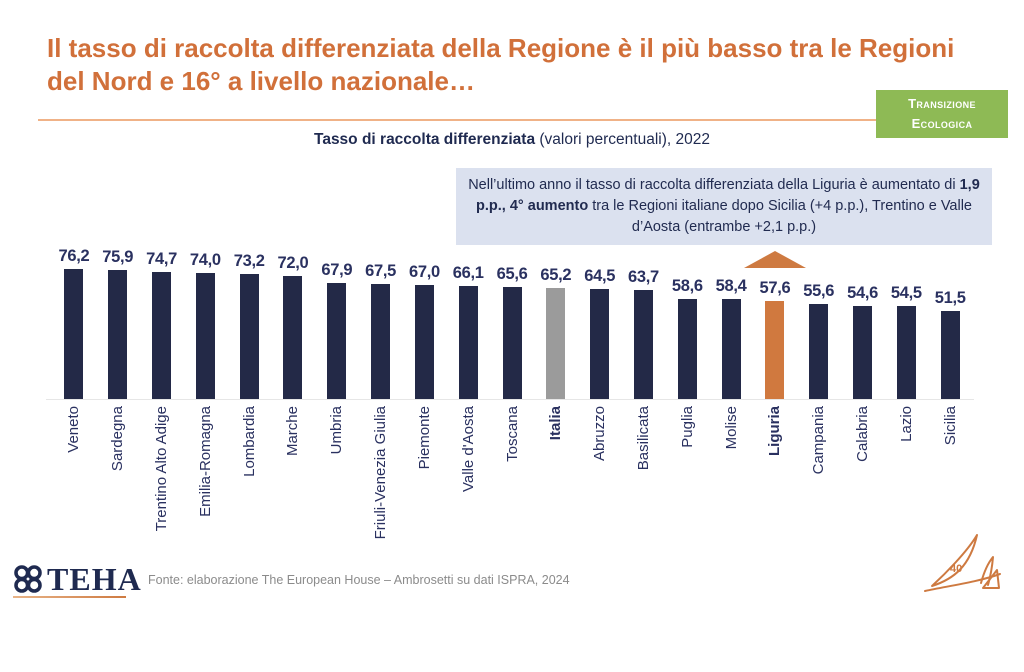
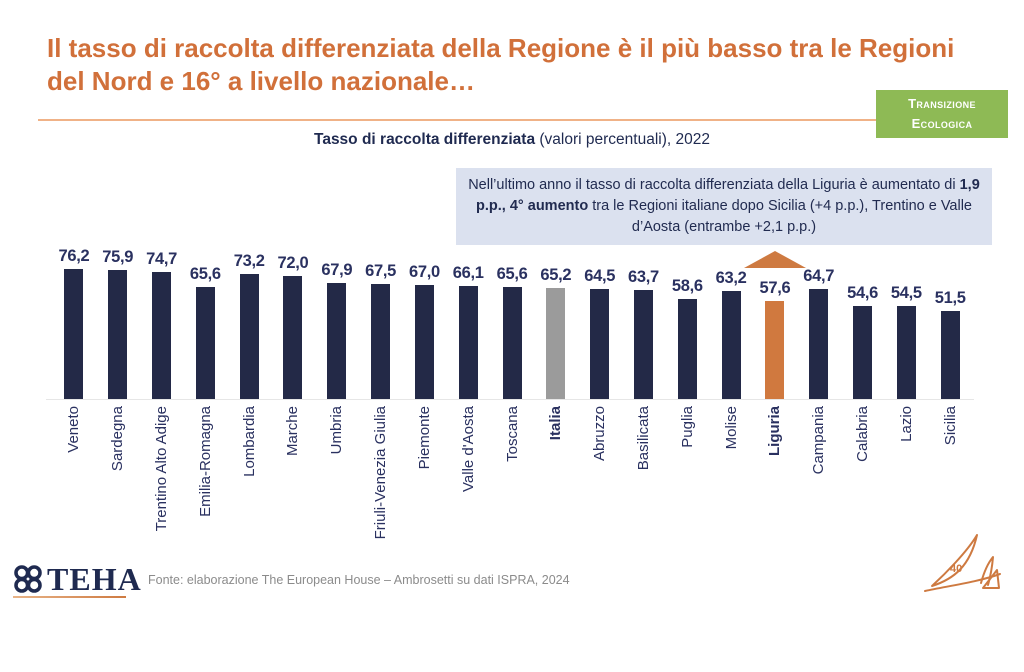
Emilia-Romagna: 74,0 -> 65,6
Molise: 58,4 -> 63,2
Campania: 55,6 -> 64,7
